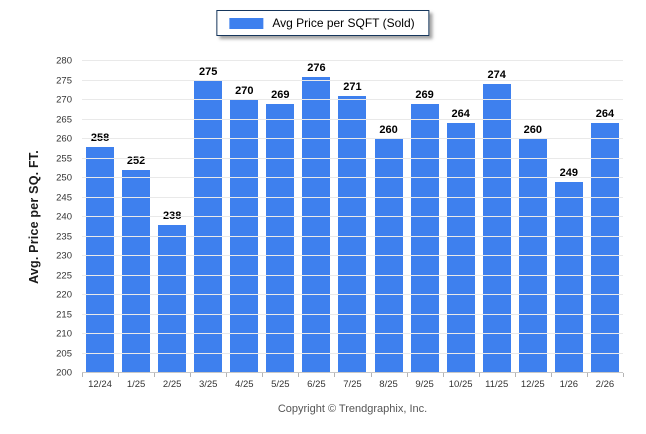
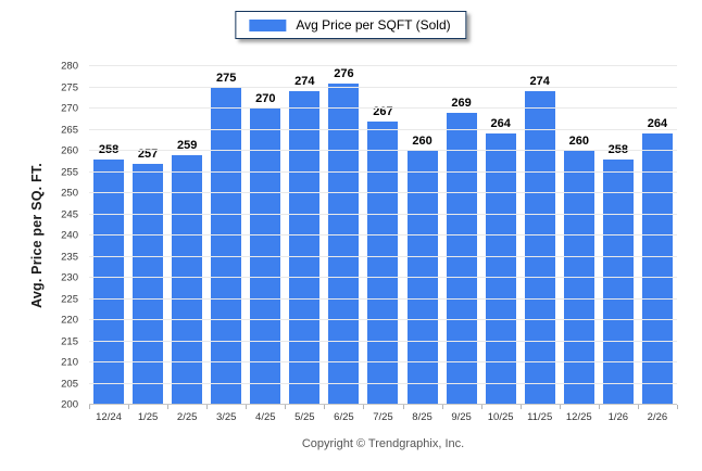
1/25: 252 -> 257
2/25: 238 -> 259
5/25: 269 -> 274
7/25: 271 -> 267
1/26: 249 -> 258
